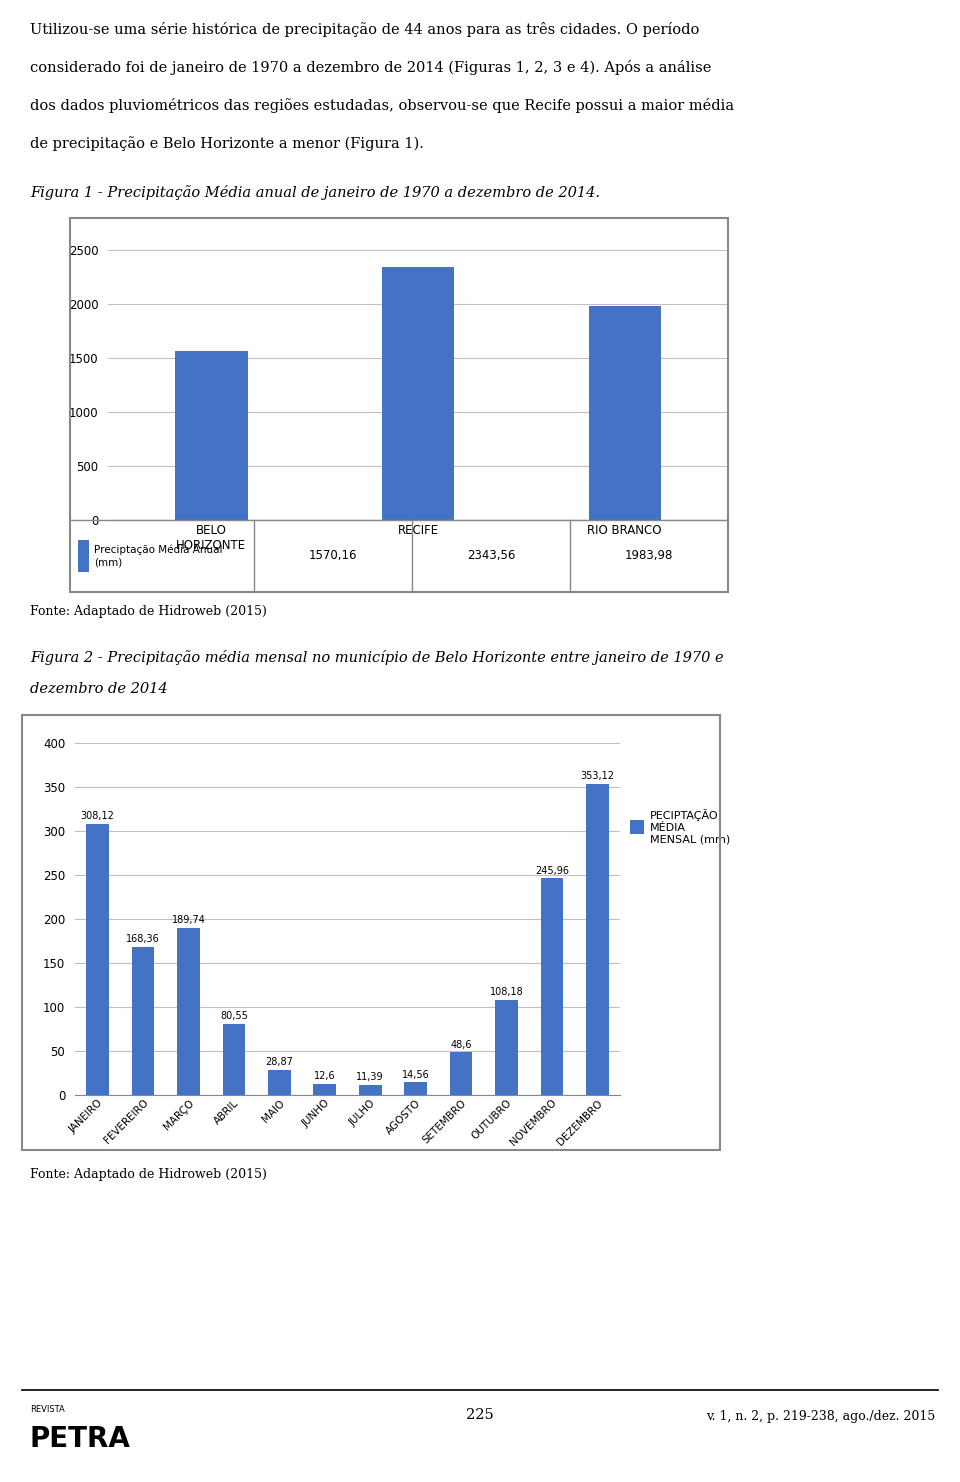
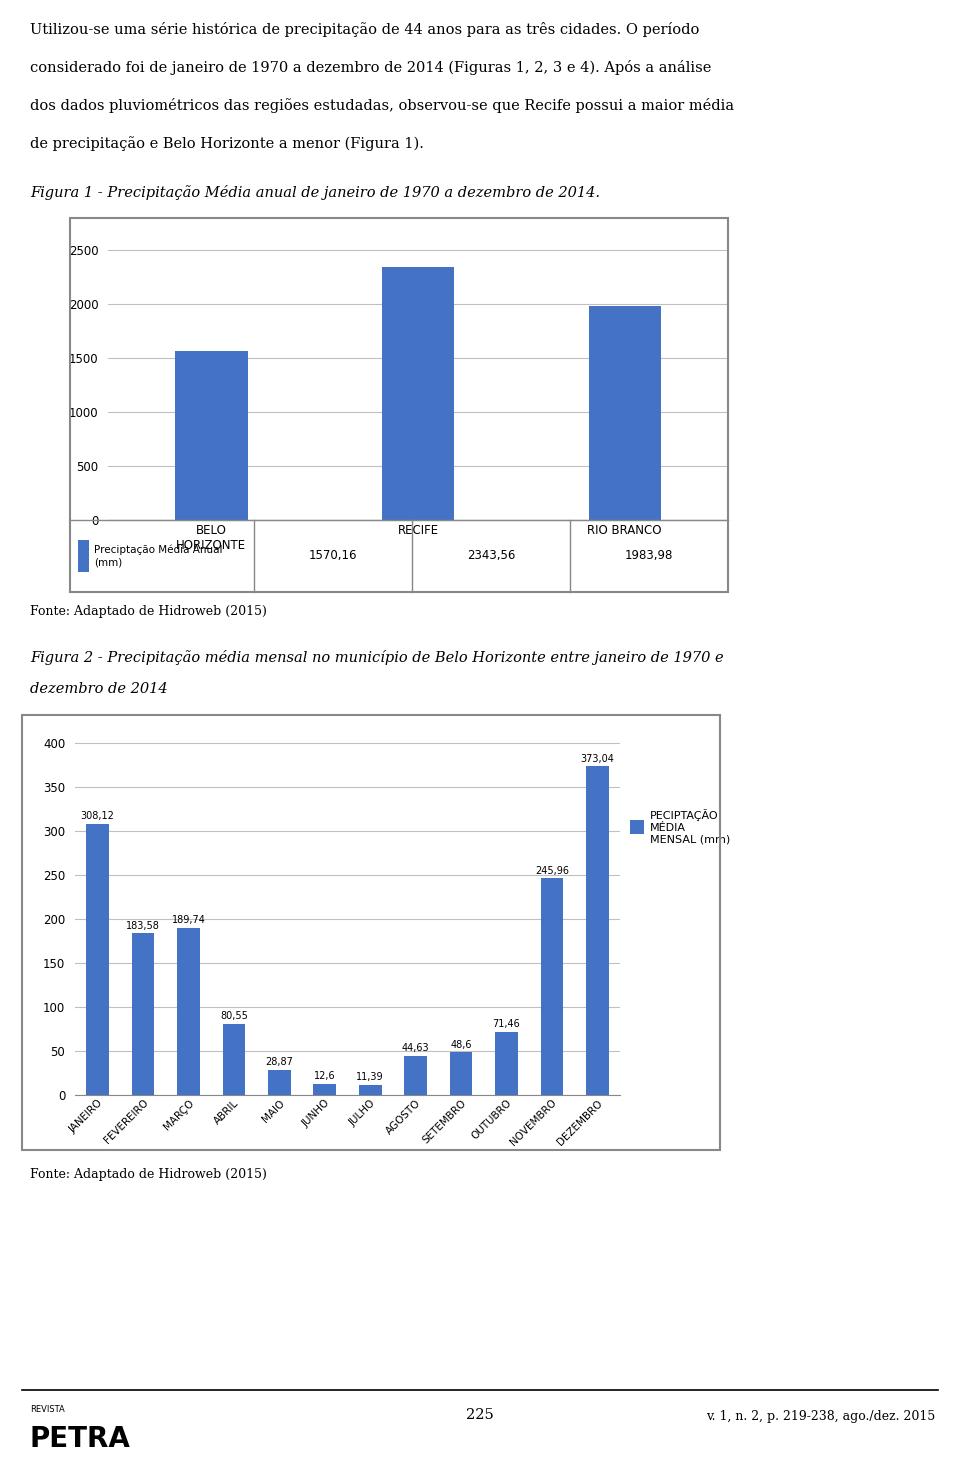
FEVEREIRO: 168,36 -> 183,58
AGOSTO: 14,56 -> 44,63
OUTUBRO: 108,18 -> 71,46
DEZEMBRO: 353,12 -> 373,04
